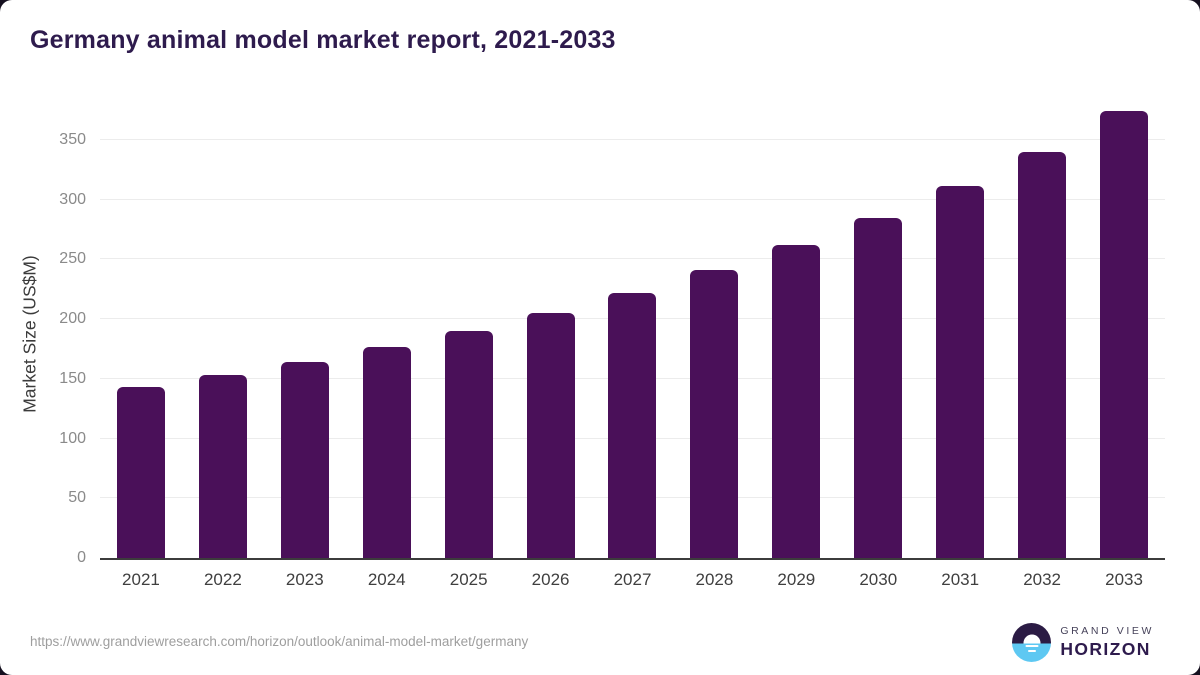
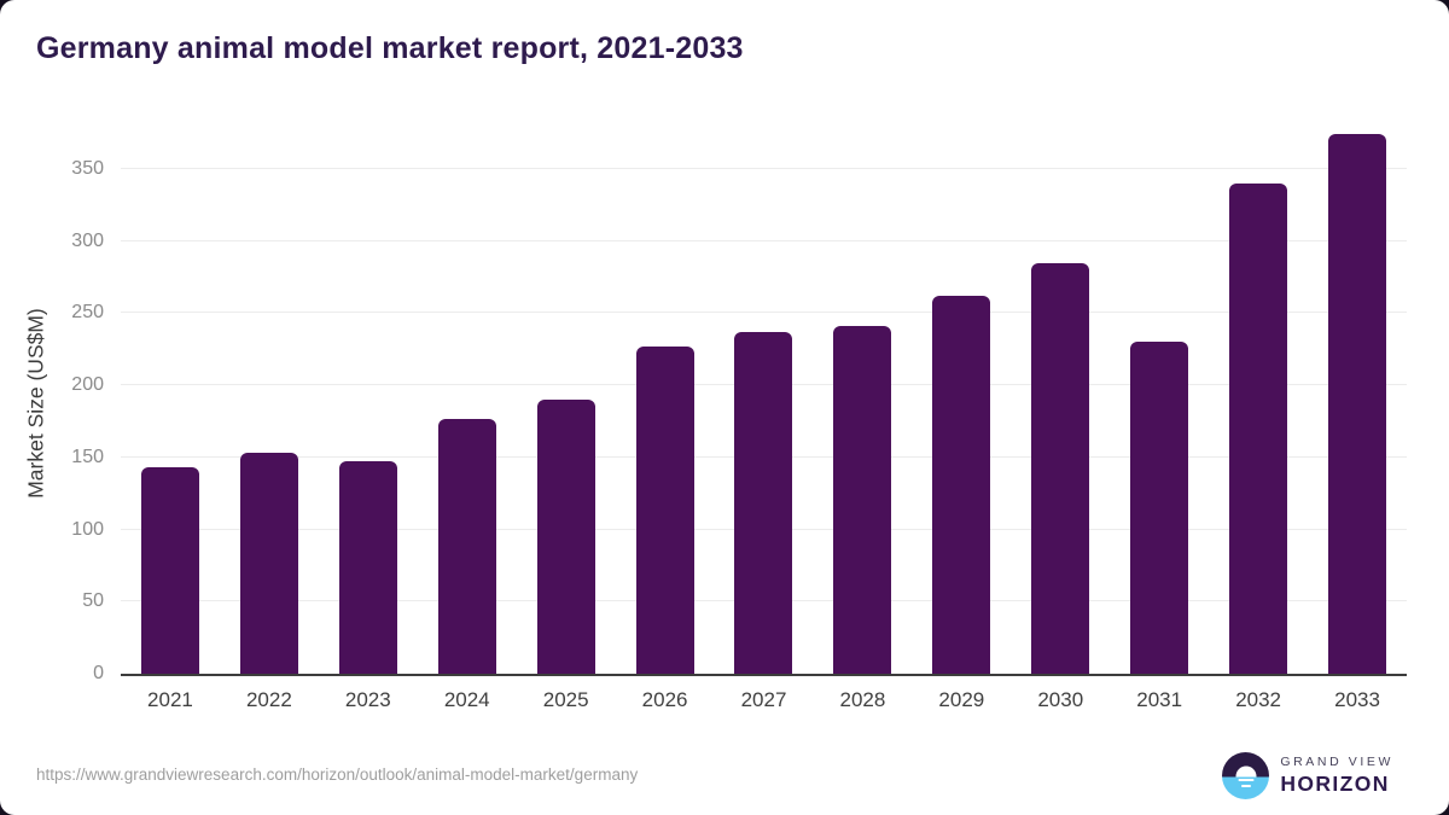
2023: 164 -> 147
2026: 205 -> 227
2027: 222 -> 237
2031: 311 -> 230
